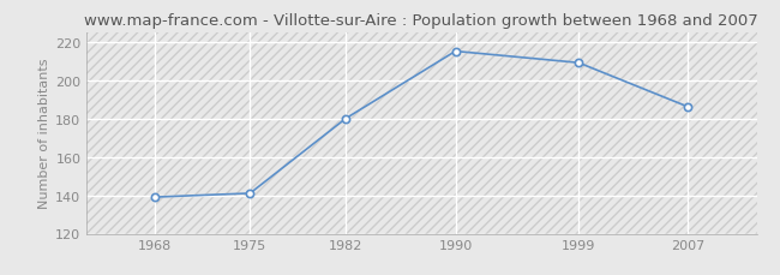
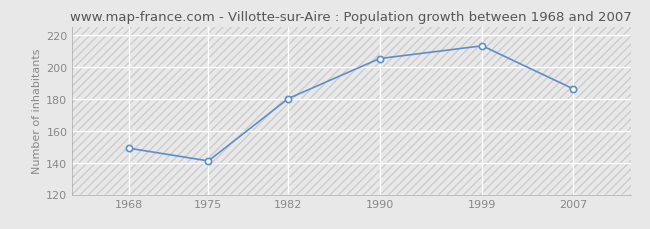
1968: 139 -> 149
1990: 215 -> 205
1999: 209 -> 213
